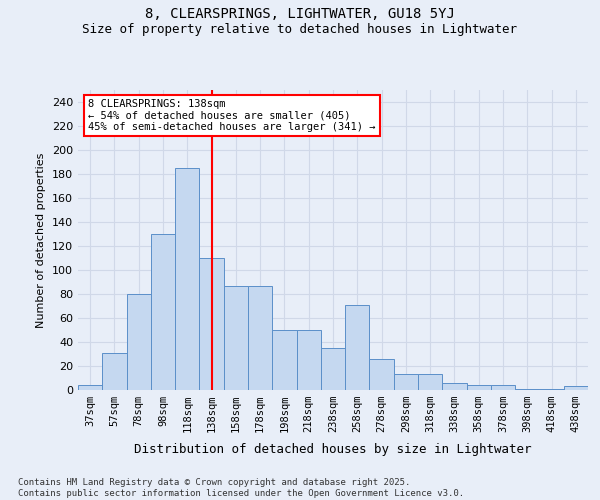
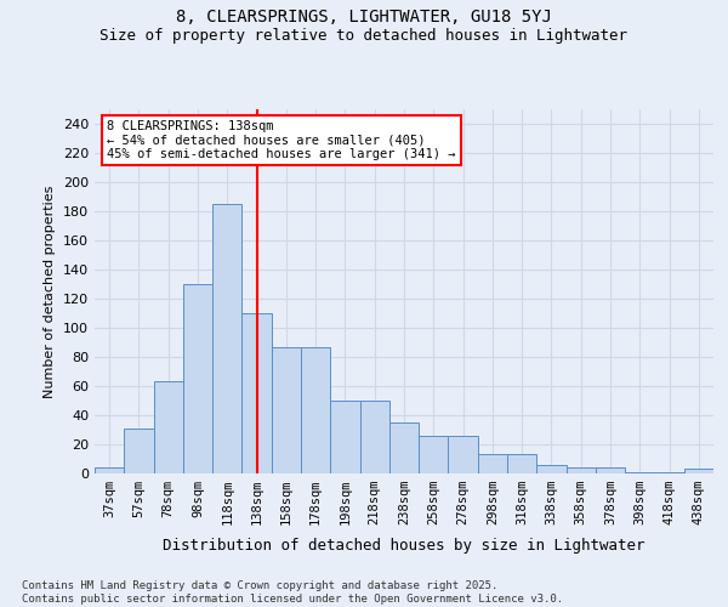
78sqm: 80 -> 63
258sqm: 71 -> 26
